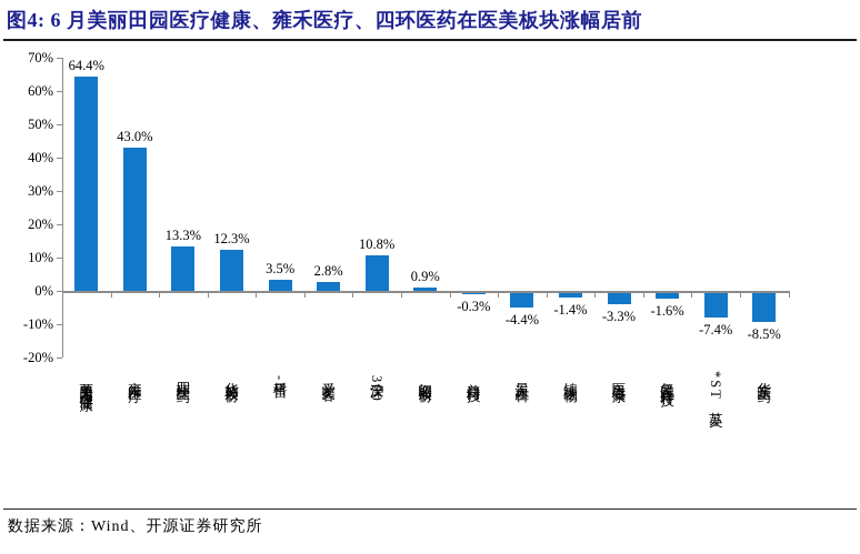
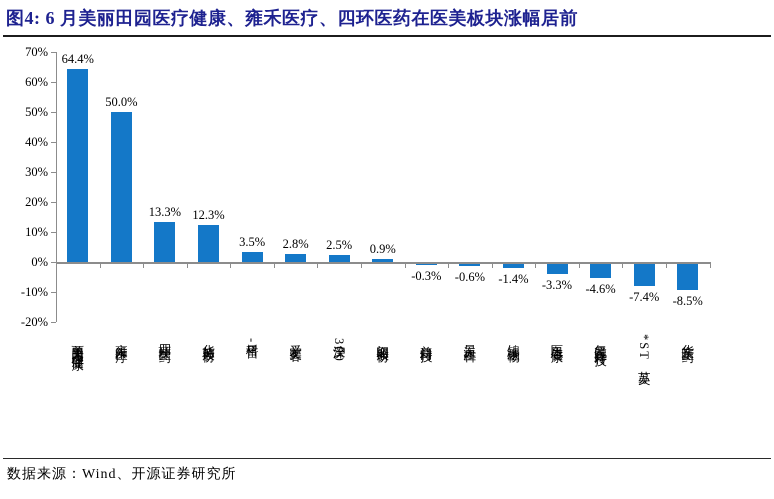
雍禾医疗: 43.0% -> 50.0%
沪深300: 10.8% -> 2.5%
昊海生科: -4.4% -> -0.6%
复锐医疗科技: -1.6% -> -4.6%
